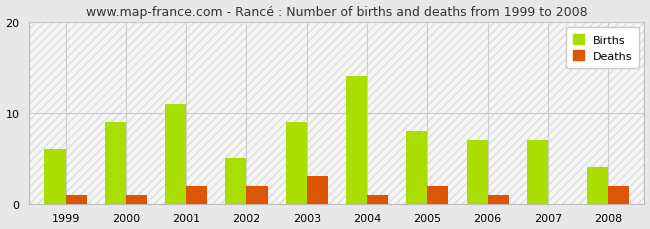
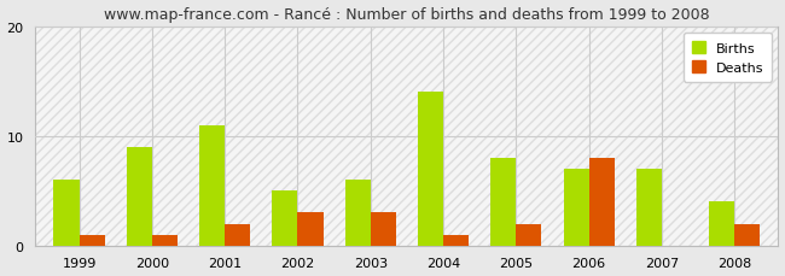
Deaths/2002: 2 -> 3
Births/2003: 9 -> 6
Deaths/2006: 1 -> 8
